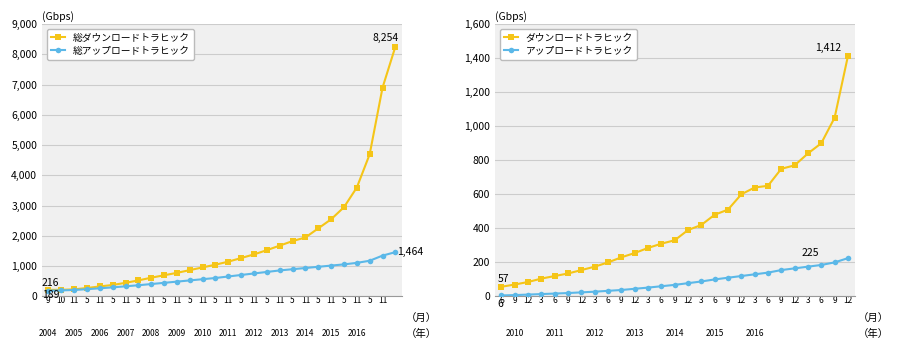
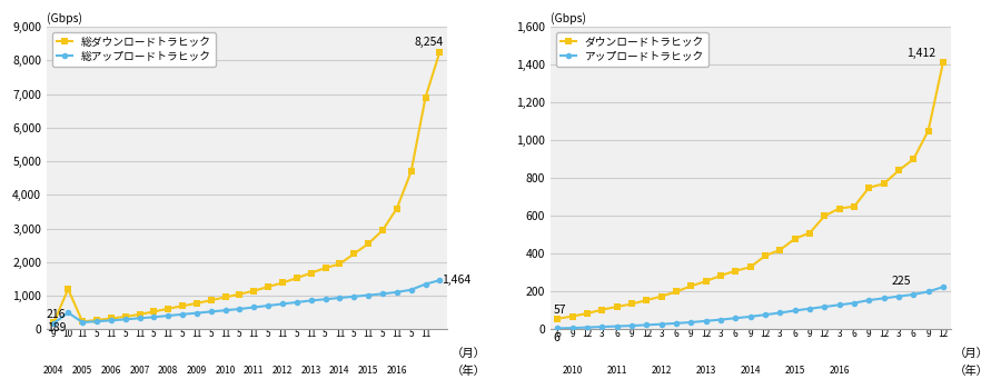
総ダウンロードトラヒック/10: 220 -> 1,200
総アップロードトラヒック/10: 200 -> 500
